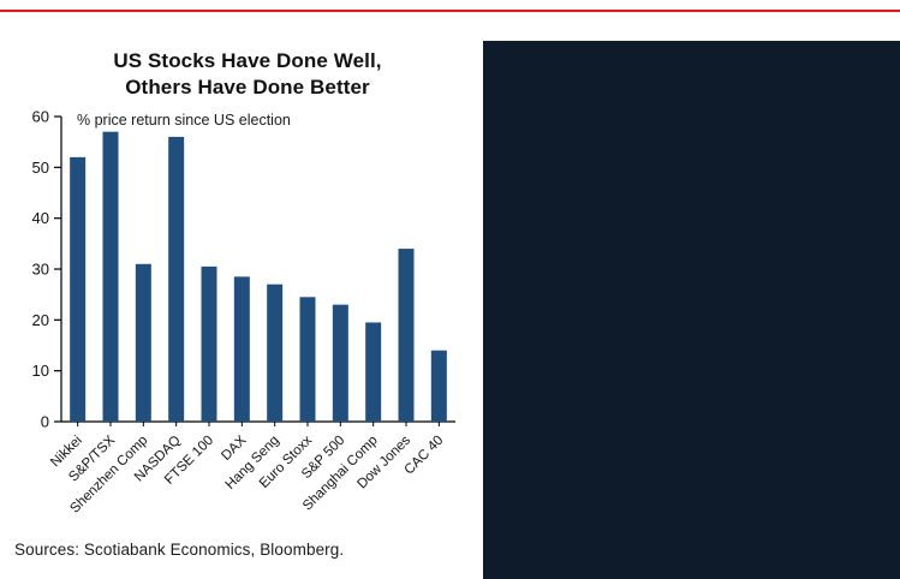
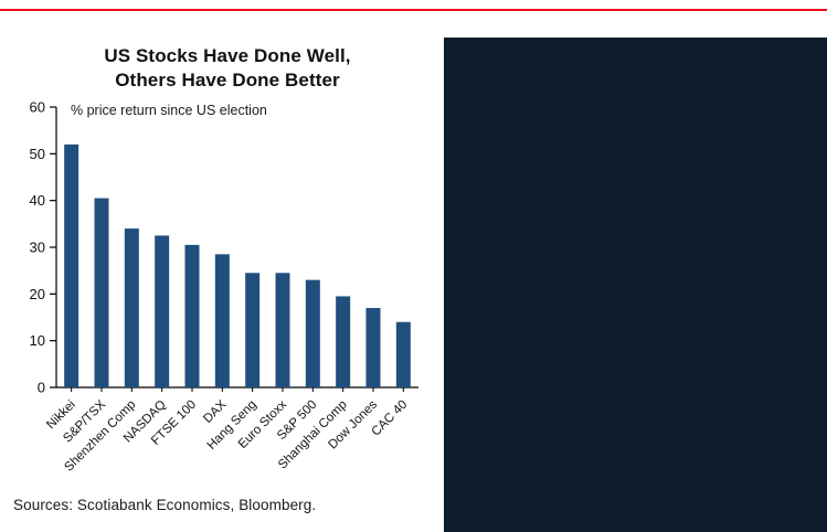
S&P/TSX: 57 -> 40
Shenzhen Comp: 31 -> 34
NASDAQ: 56 -> 32
Hang Seng: 27 -> 24
Dow Jones: 34 -> 17
